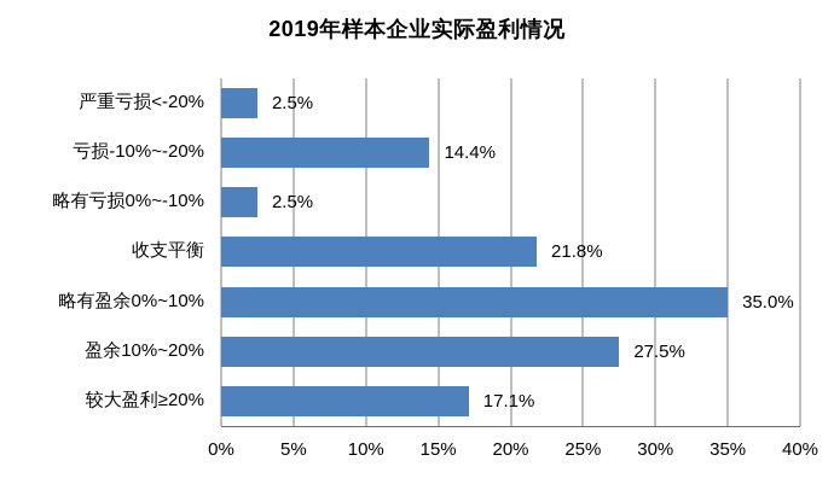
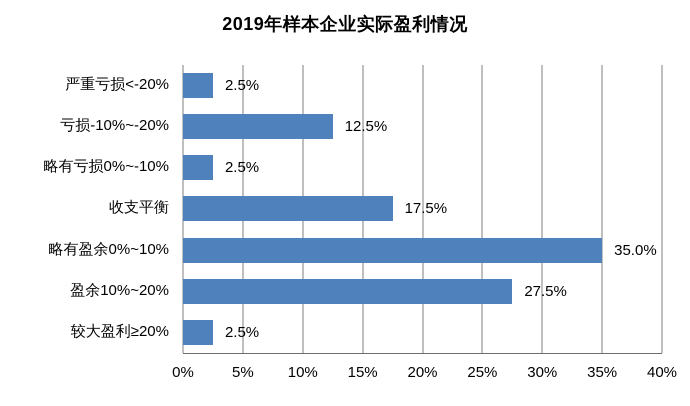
亏损-10%~-20%: 14.4% -> 12.5%
收支平衡: 21.8% -> 17.5%
较大盈利≥20%: 17.1% -> 2.5%
